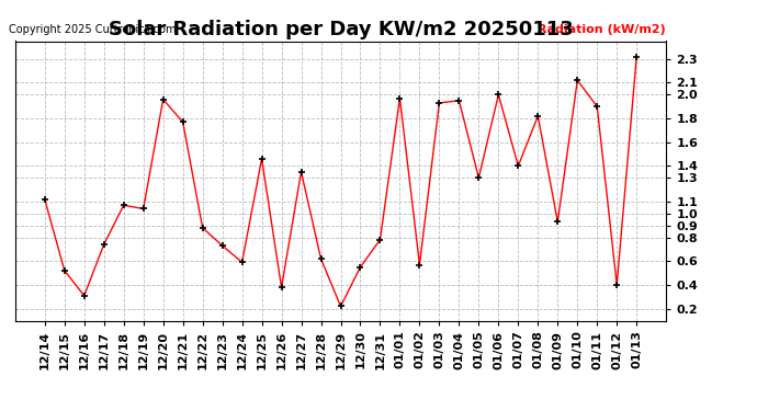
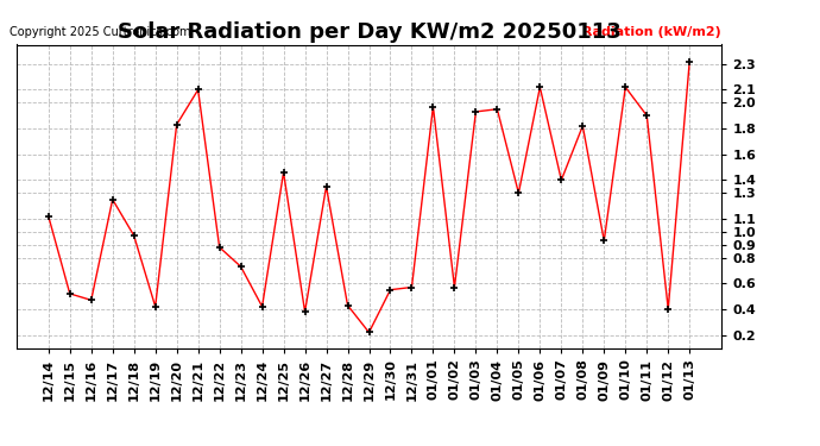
12/16: 0.31 -> 0.47
12/17: 0.74 -> 1.25
12/18: 1.07 -> 0.97
12/19: 1.04 -> 0.42
12/20: 1.96 -> 1.83
12/21: 1.77 -> 2.10
12/24: 0.59 -> 0.42
12/28: 0.62 -> 0.43
12/31: 0.78 -> 0.57
01/06: 2.00 -> 2.12
